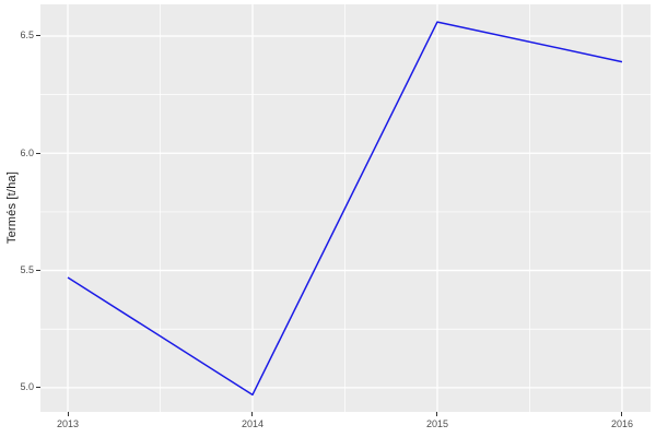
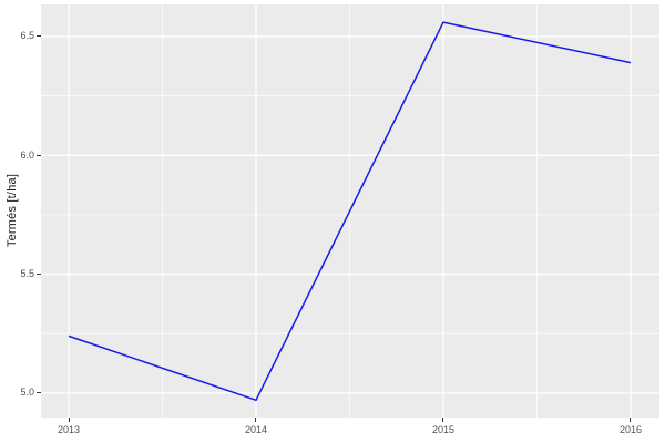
2013: 5.47 -> 5.24
